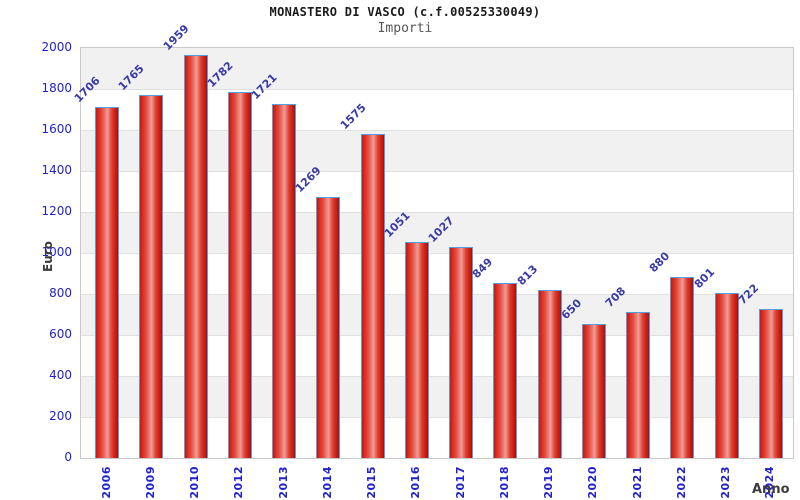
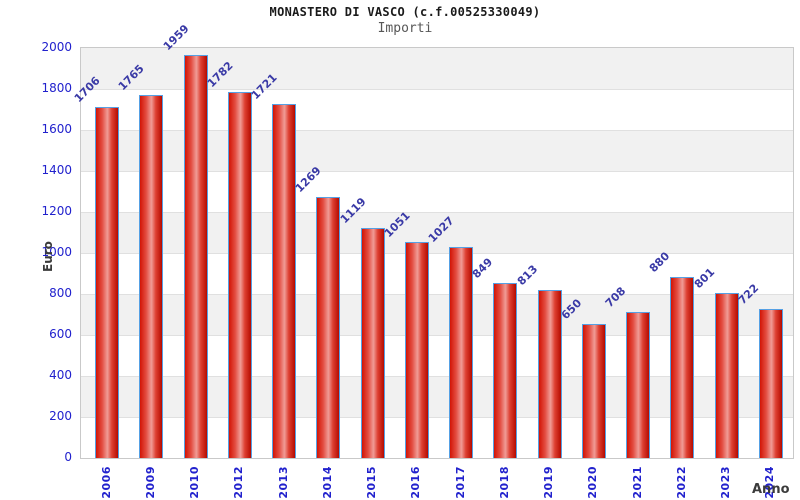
2015: 1575 -> 1119
